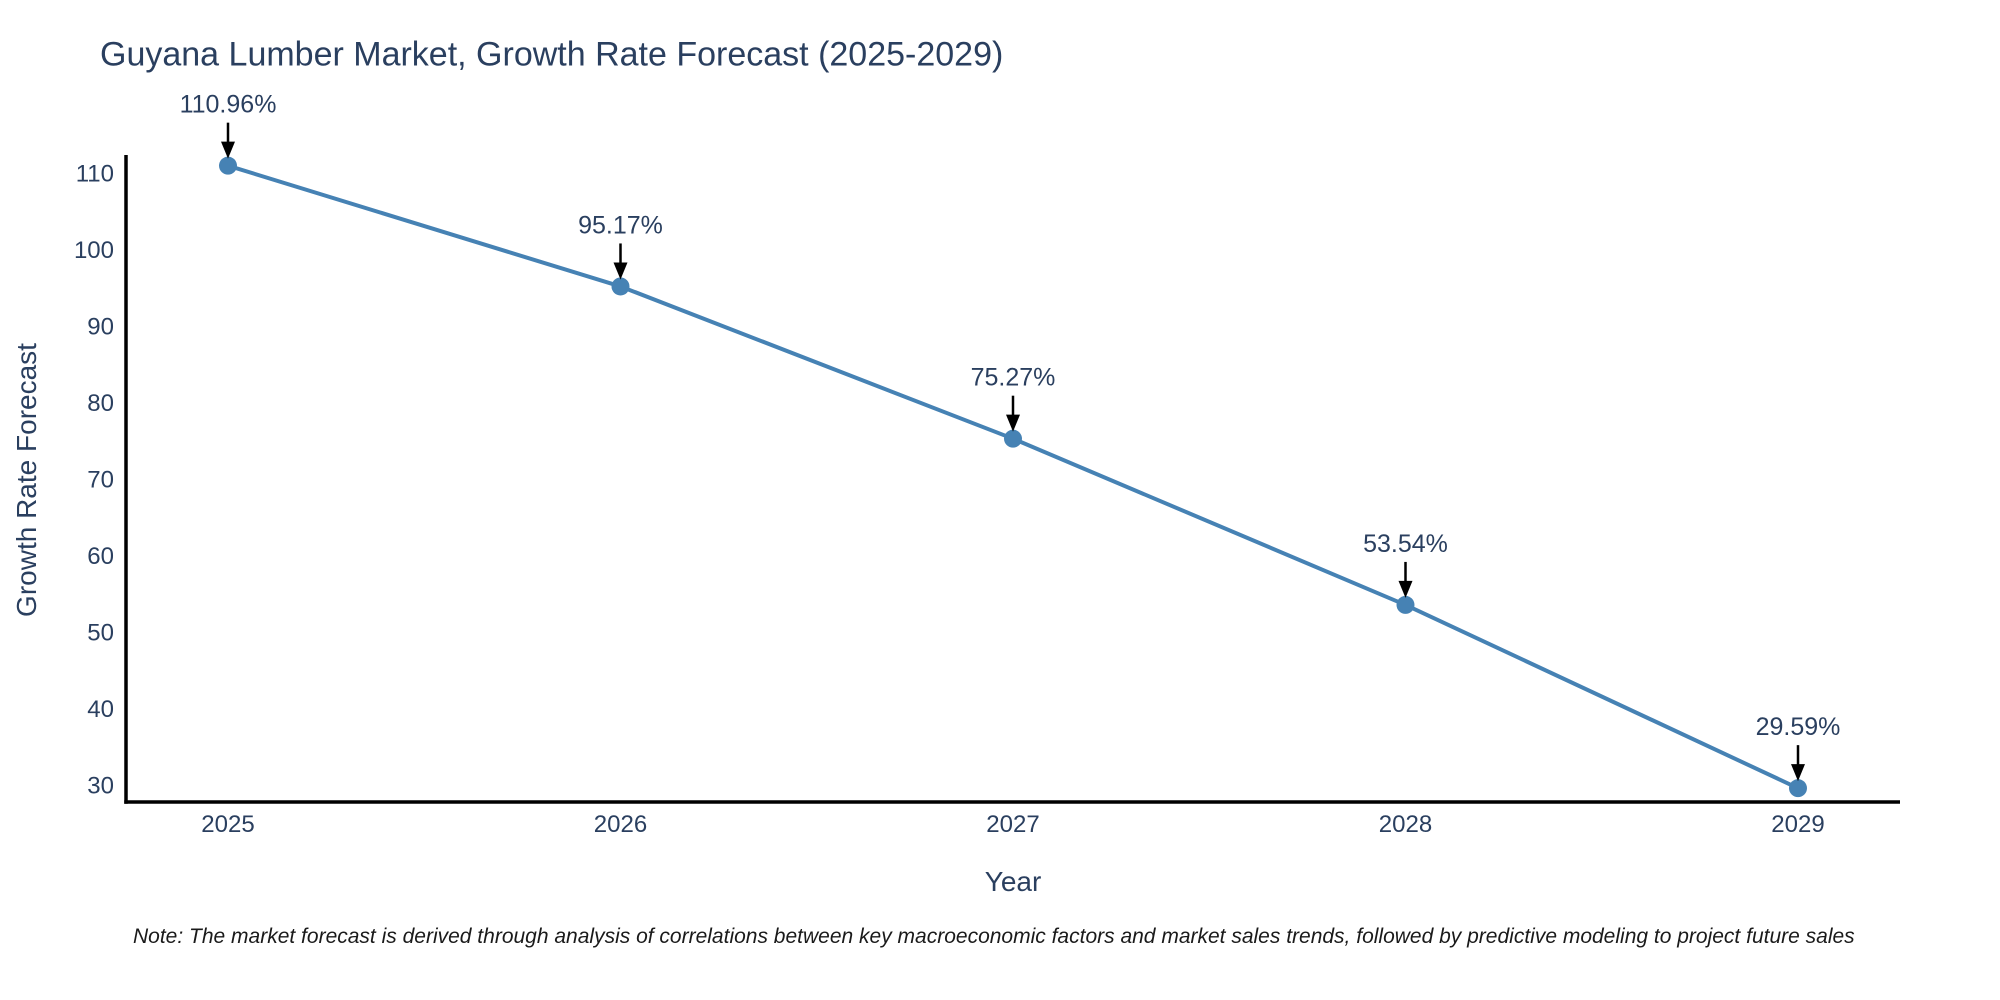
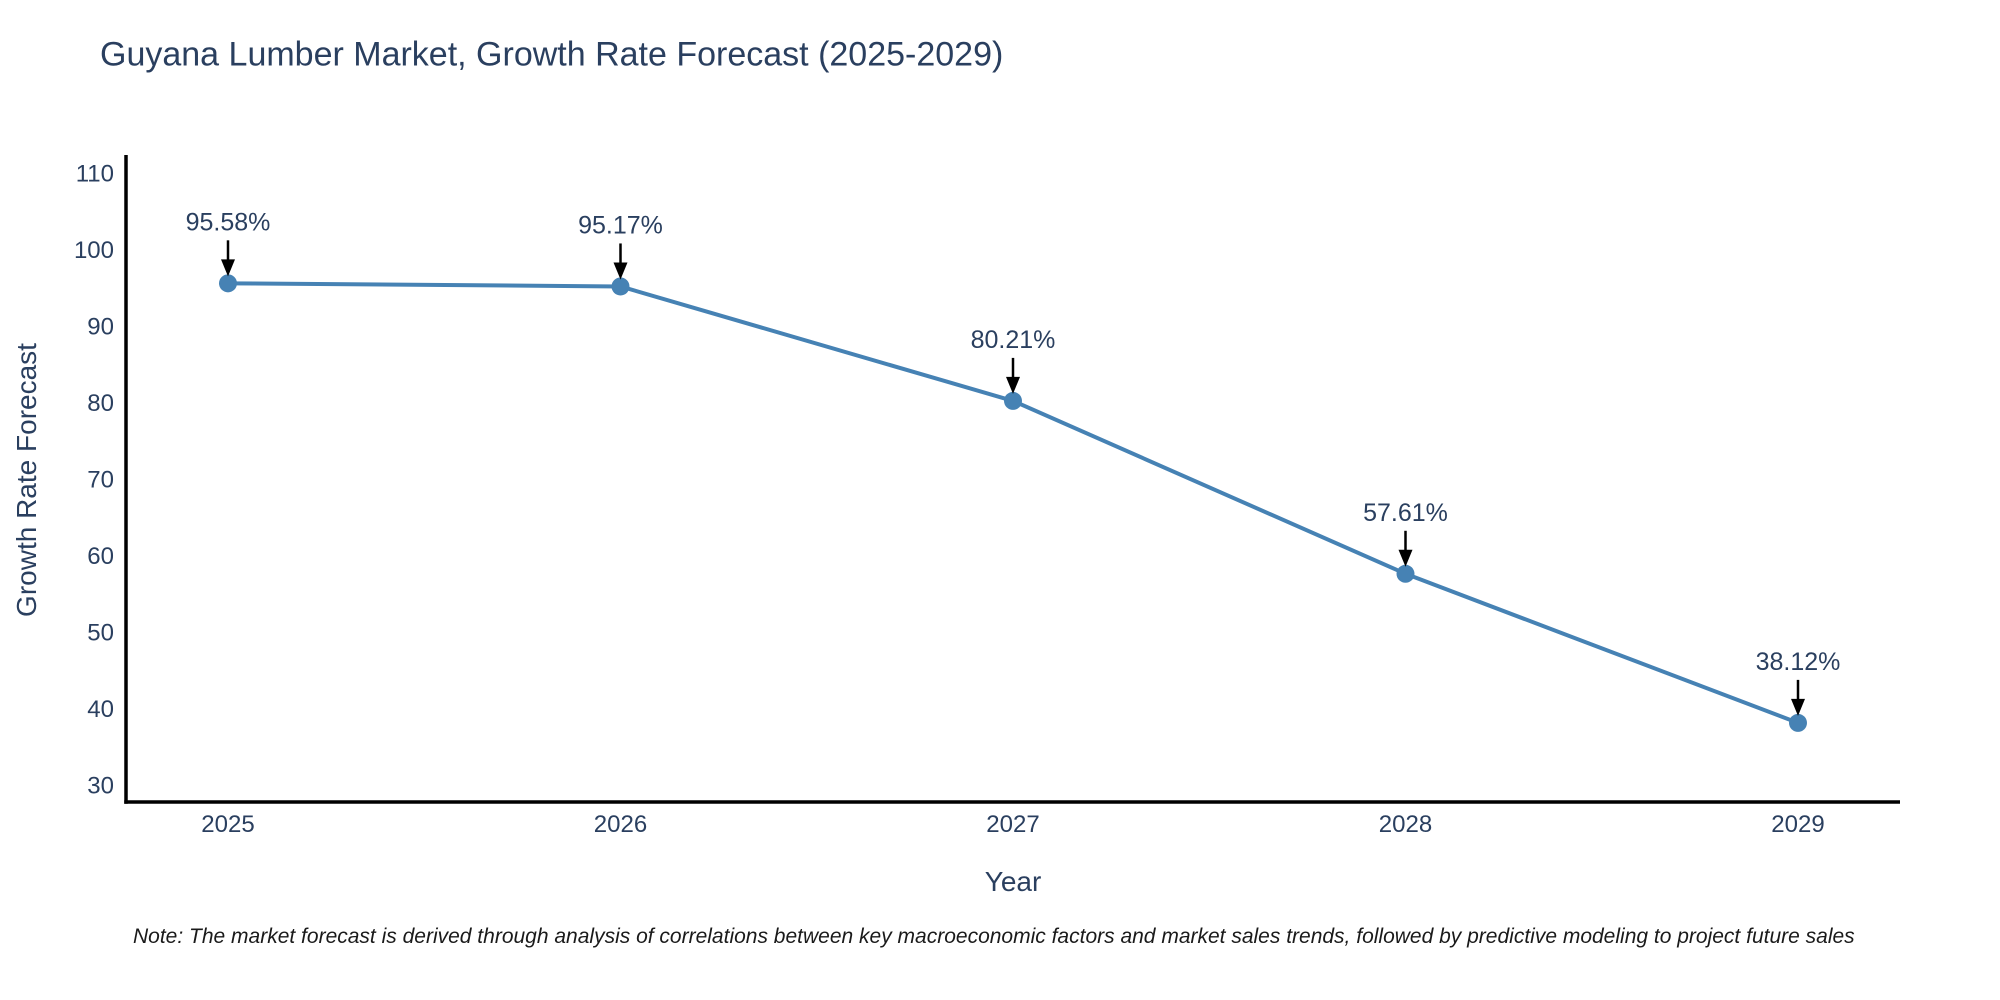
2025: 110.96% -> 95.58%
2027: 75.27% -> 80.21%
2028: 53.54% -> 57.61%
2029: 29.59% -> 38.12%
